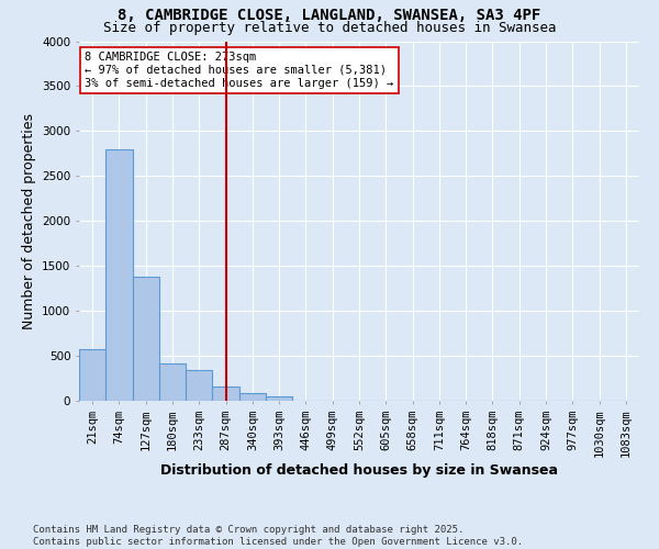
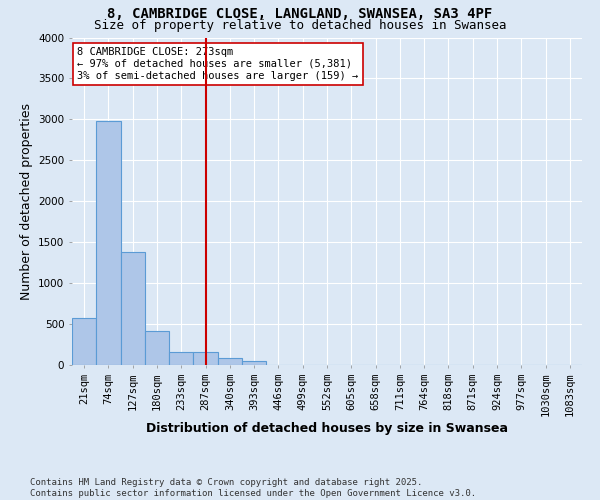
74sqm: 2800 -> 2980
233sqm: 340 -> 160
